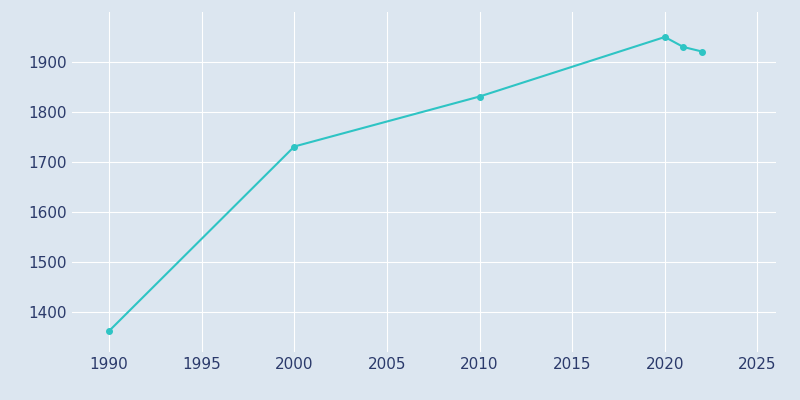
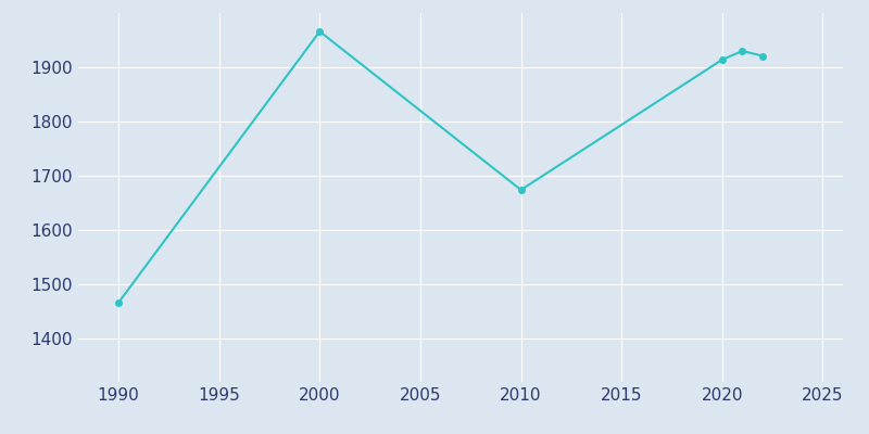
1990: 1362 -> 1466
2000: 1731 -> 1966
2010: 1831 -> 1674
2020: 1950 -> 1914
